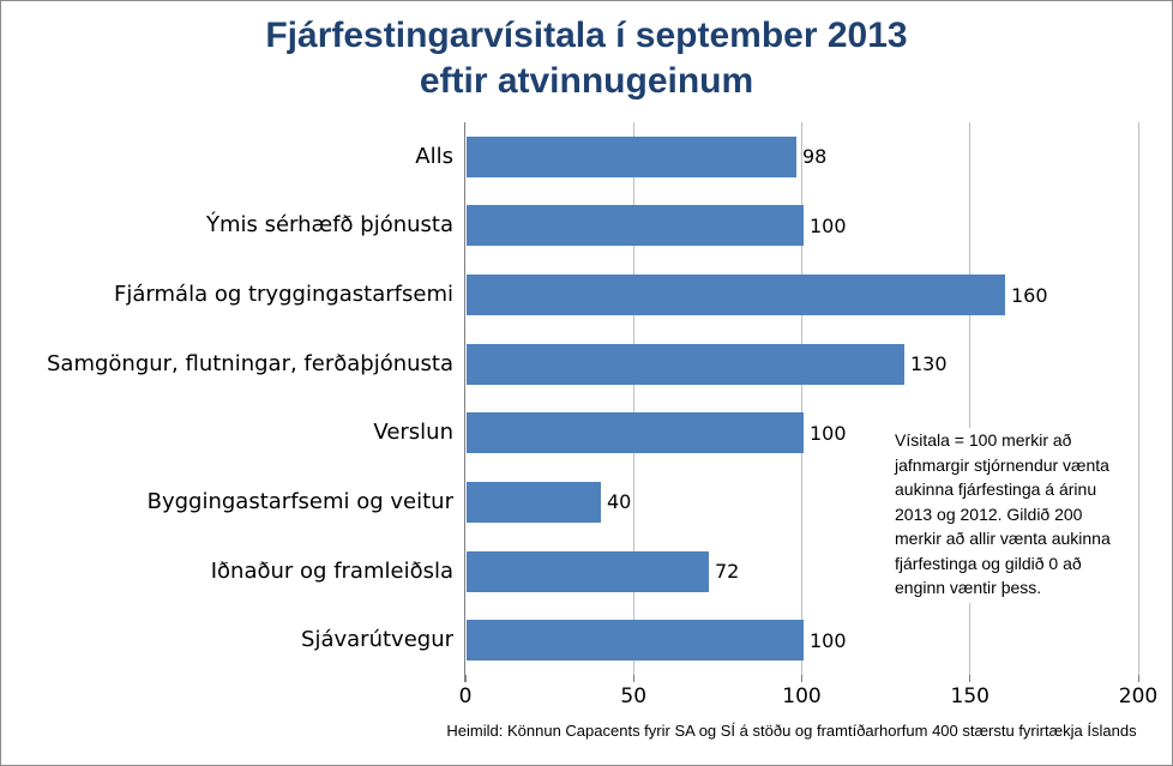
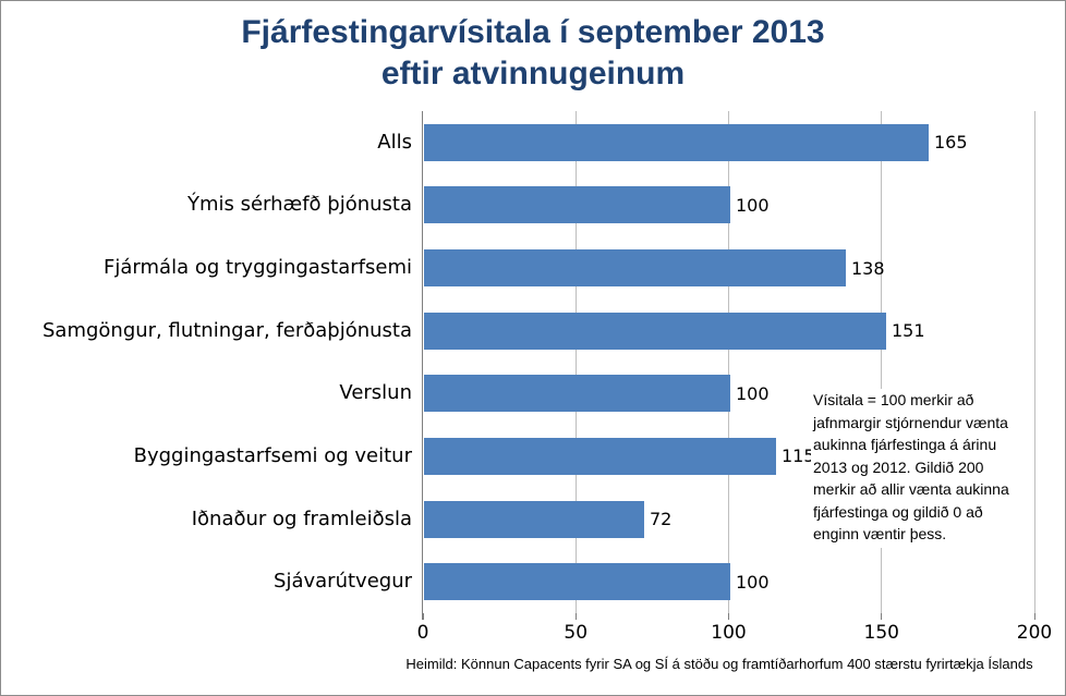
Alls: 98 -> 165
Fjármála og tryggingastarfsemi: 160 -> 138
Samgöngur, flutningar, ferðaþjónusta: 130 -> 151
Byggingastarfsemi og veitur: 40 -> 115
